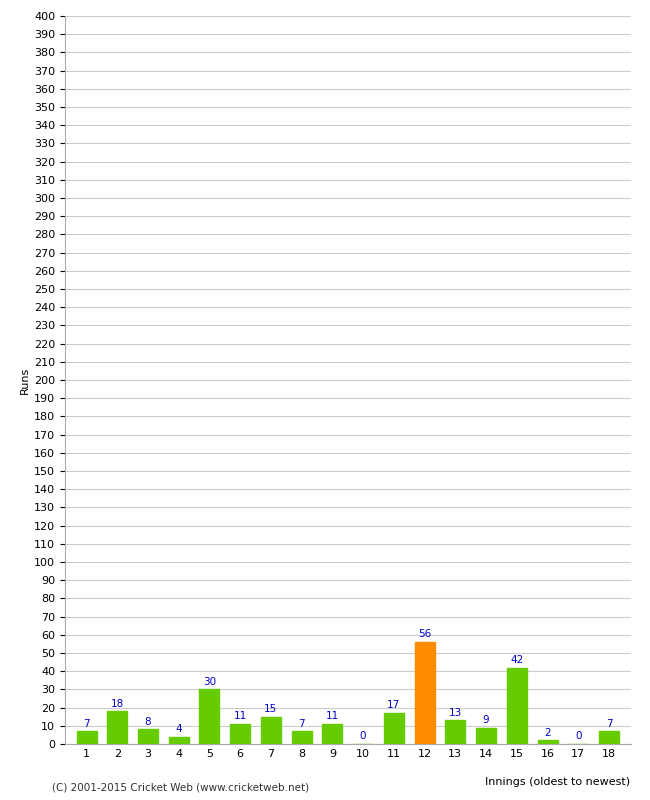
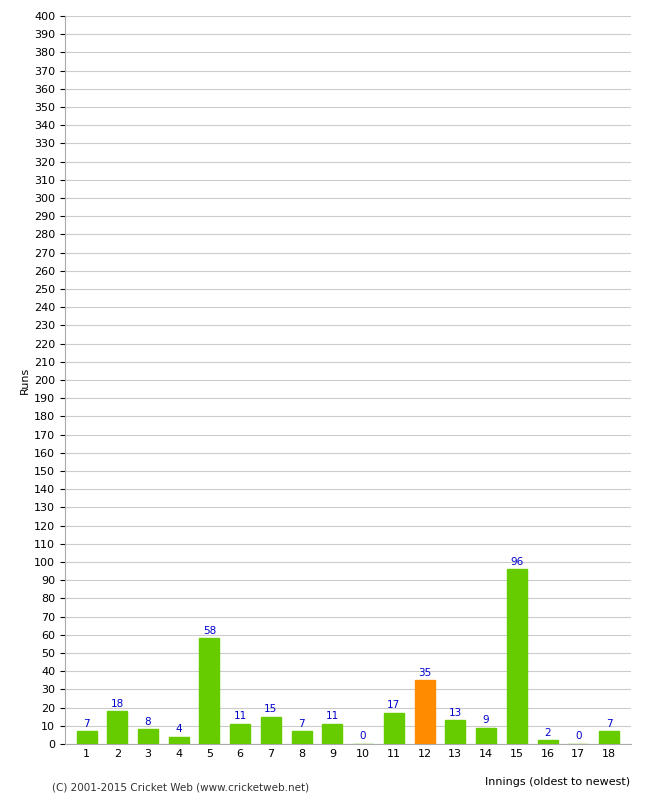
5: 30 -> 58
12: 56 -> 35
15: 42 -> 96
